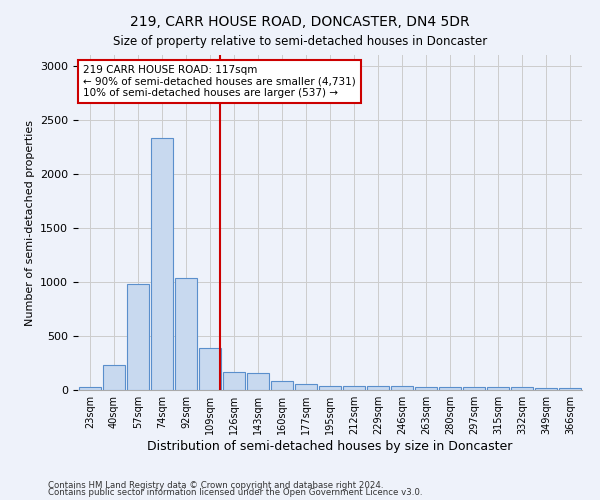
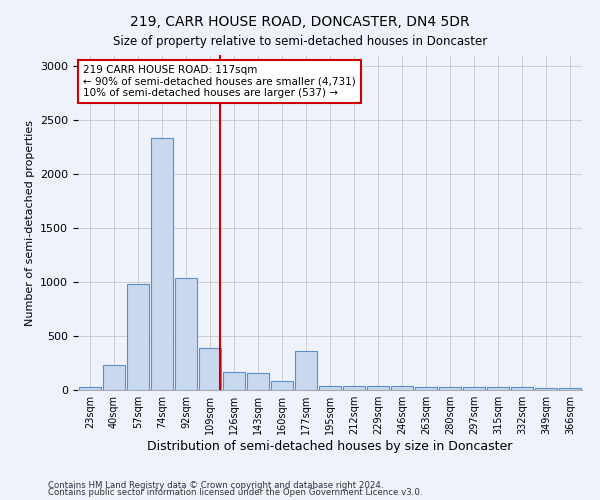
177sqm: 60 -> 360
